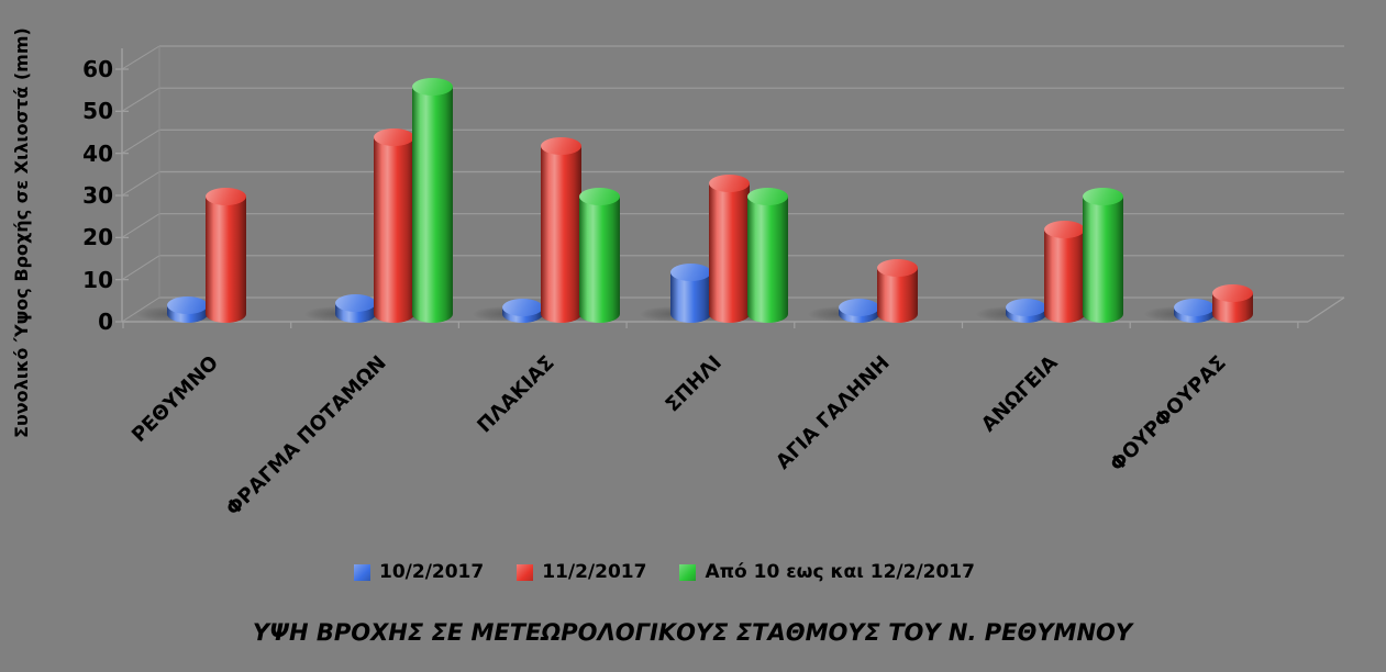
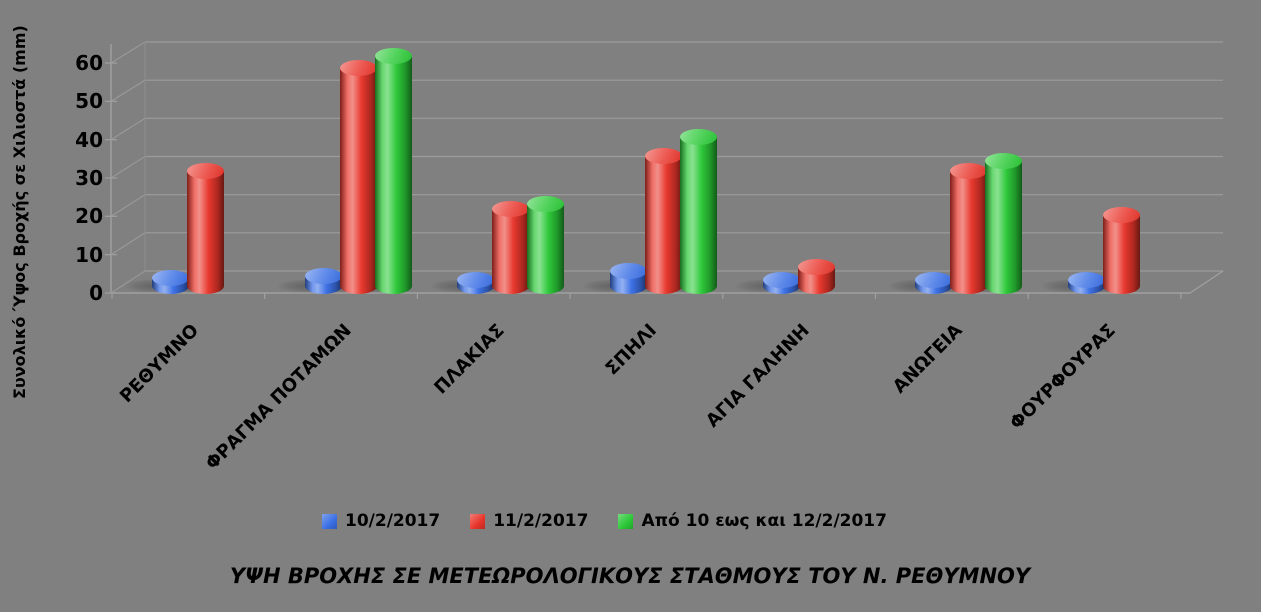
11/2/2017/ΡΕΘΥΜΝΟ: 28 -> 30
11/2/2017/ΦΡΑΓΜΑ ΠΟΤΑΜΩΝ: 42 -> 57
Από 10 εως και 12/2/2017/ΦΡΑΓΜΑ ΠΟΤΑΜΩΝ: 54 -> 60
11/2/2017/ΠΛΑΚΙΑΣ: 40 -> 20
Από 10 εως και 12/2/2017/ΠΛΑΚΙΑΣ: 28 -> 22
10/2/2017/ΣΠΗΛΙ: 10 -> 4
11/2/2017/ΣΠΗΛΙ: 31 -> 34
Από 10 εως και 12/2/2017/ΣΠΗΛΙ: 28 -> 39
11/2/2017/ΑΓΙΑ ΓΑΛΗΝΗ: 11 -> 5
11/2/2017/ΑΝΩΓΕΙΑ: 20 -> 30
Από 10 εως και 12/2/2017/ΑΝΩΓΕΙΑ: 28 -> 32
11/2/2017/ΦΟΥΡΦΟΥΡΑΣ: 5 -> 18
